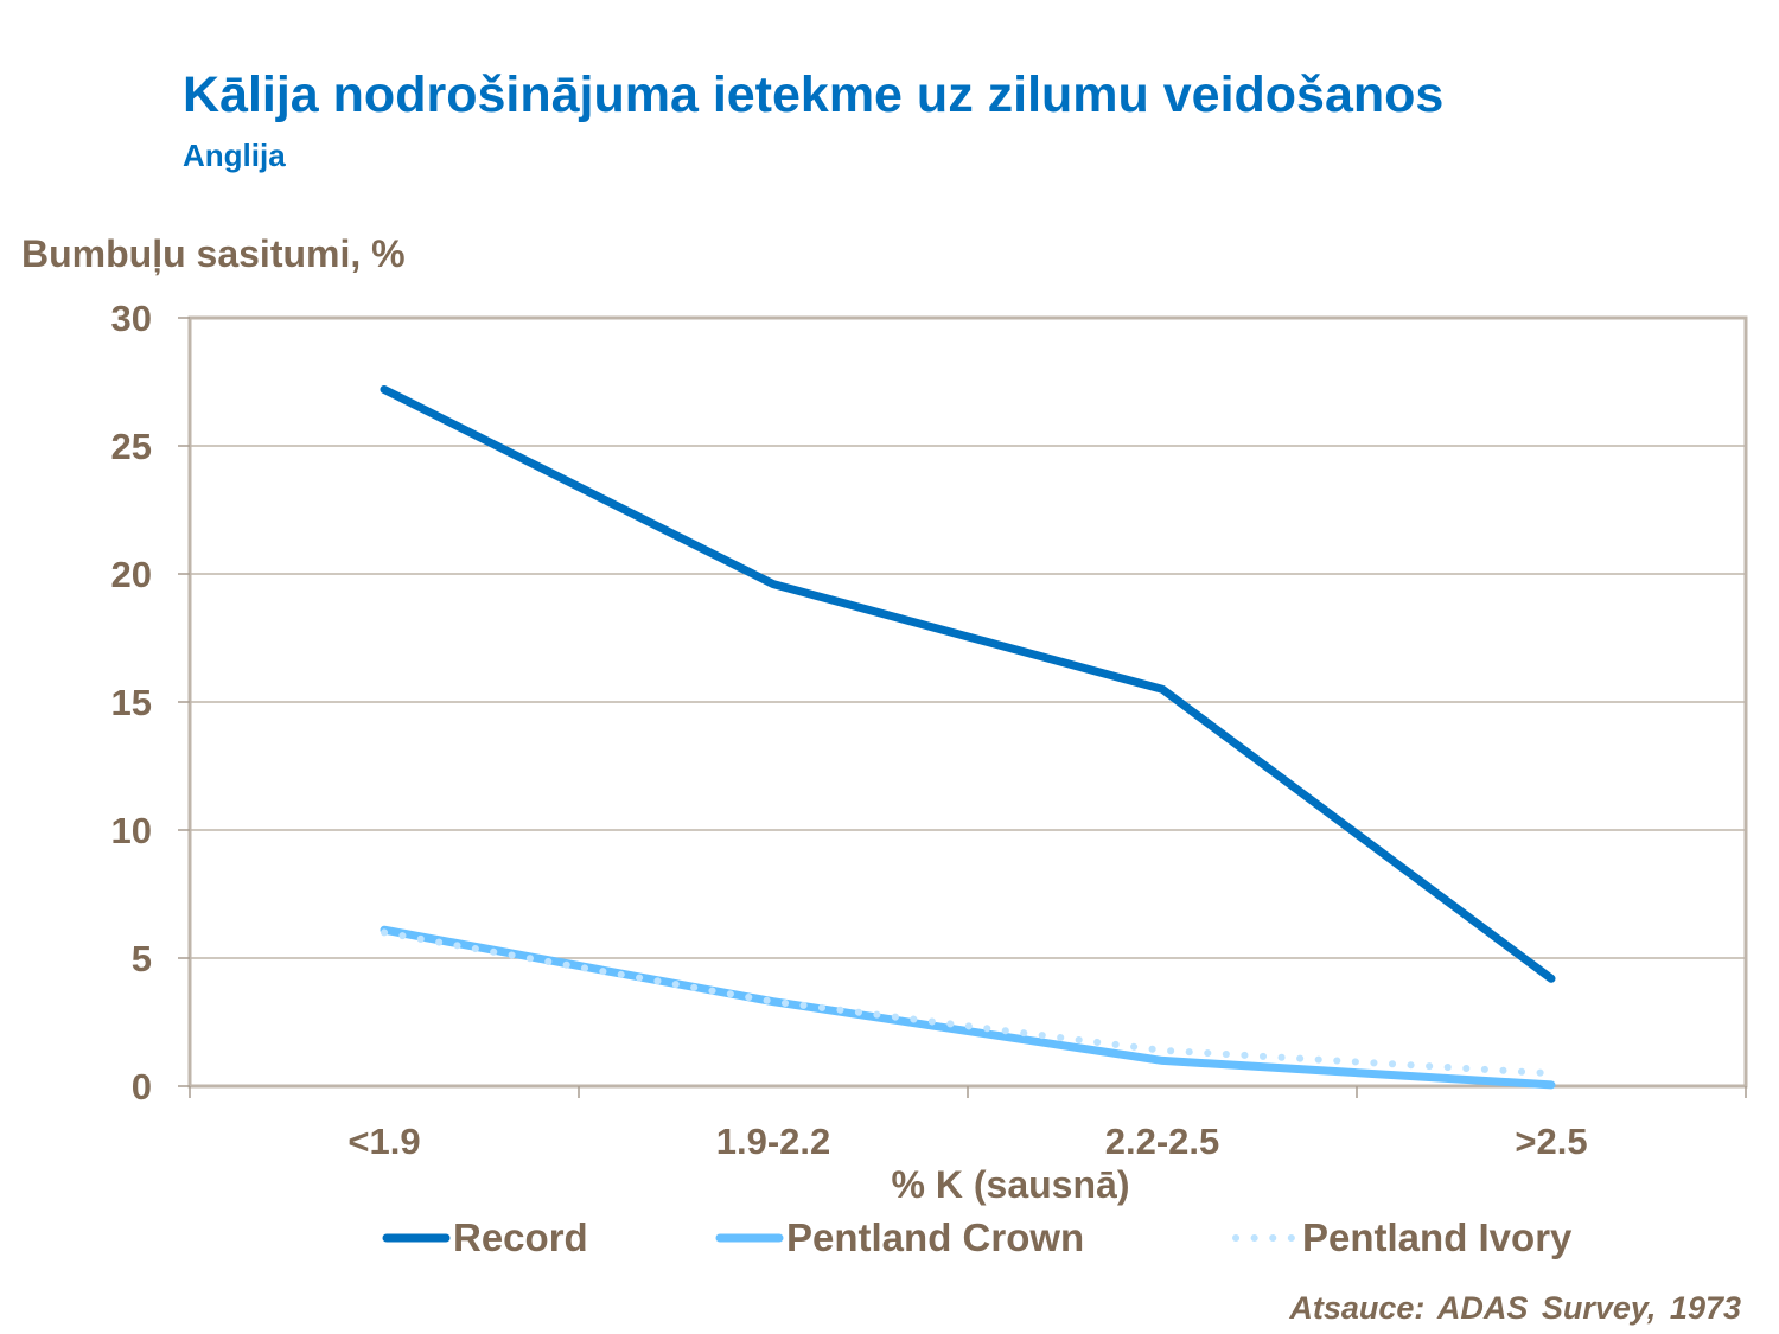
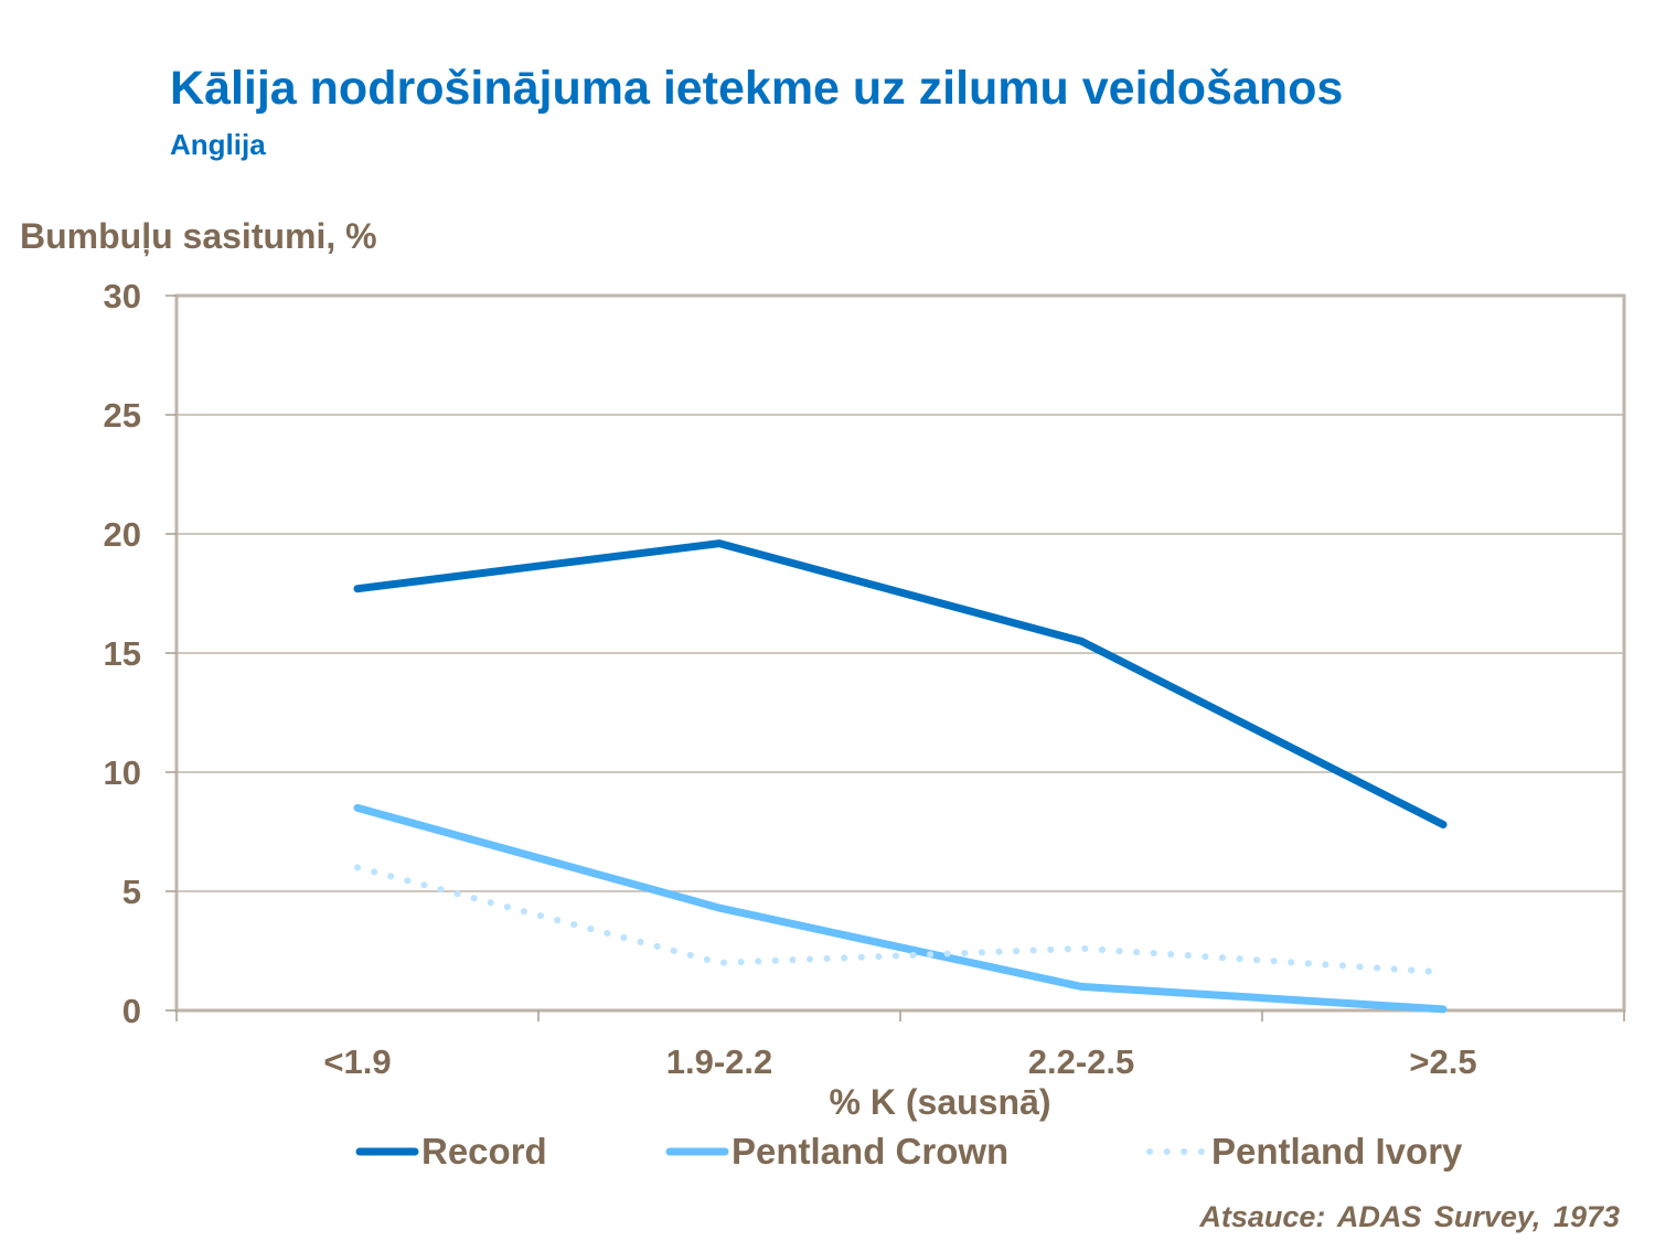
Record/<1.9: 27.2 -> 17.7
Pentland Crown/<1.9: 6.1 -> 8.5
Pentland Crown/1.9-2.2: 3.3 -> 4.3
Pentland Ivory/1.9-2.2: 3.3 -> 2.0
Pentland Ivory/2.2-2.5: 1.4 -> 2.6
Record/>2.5: 4.2 -> 7.8
Pentland Ivory/>2.5: 0.5 -> 1.6
